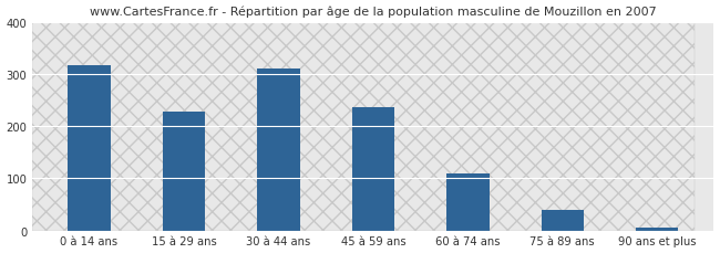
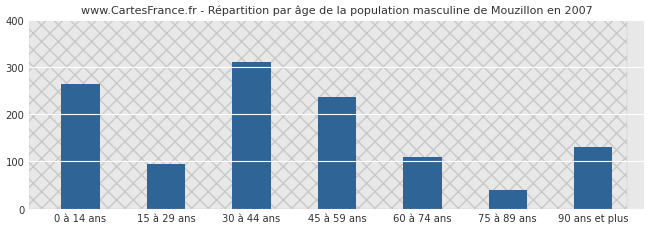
0 à 14 ans: 318 -> 265
15 à 29 ans: 229 -> 95
90 ans et plus: 5 -> 130
